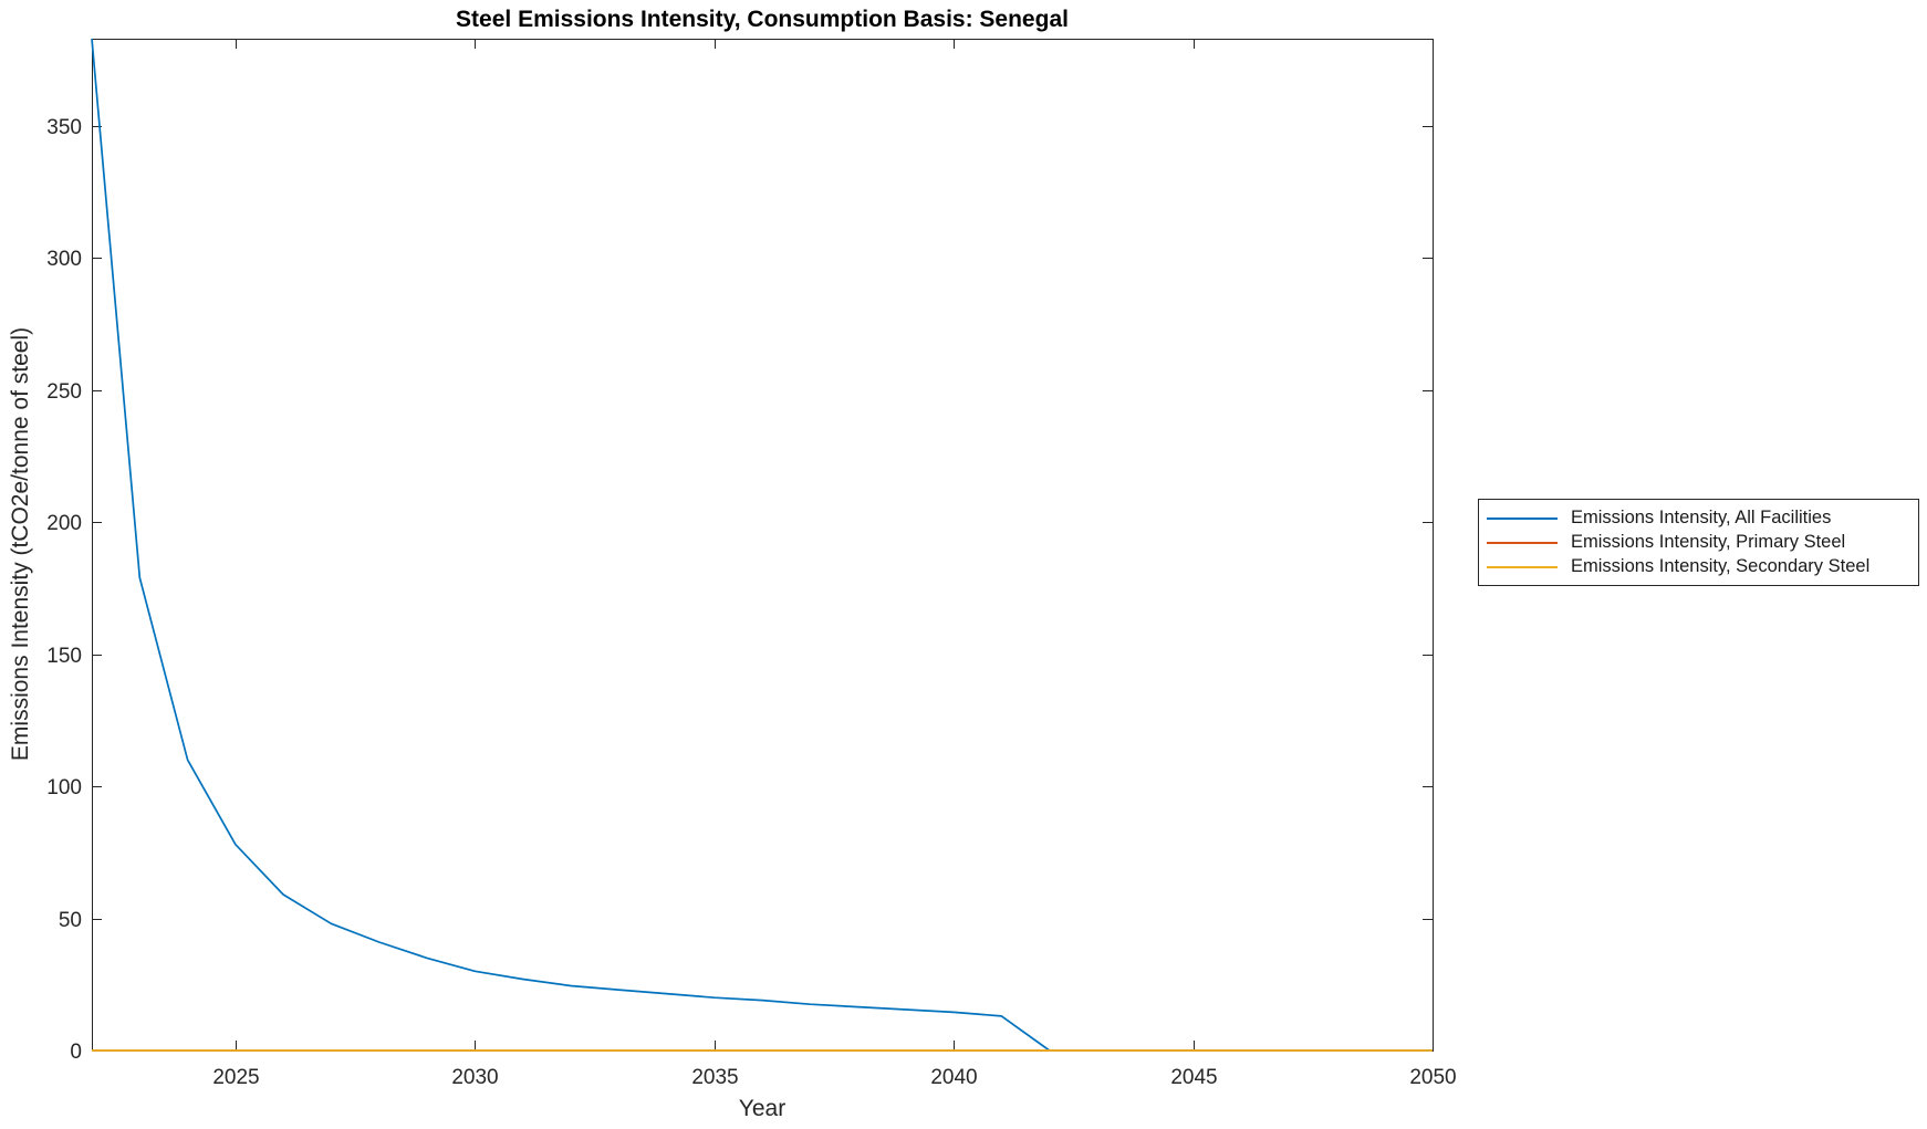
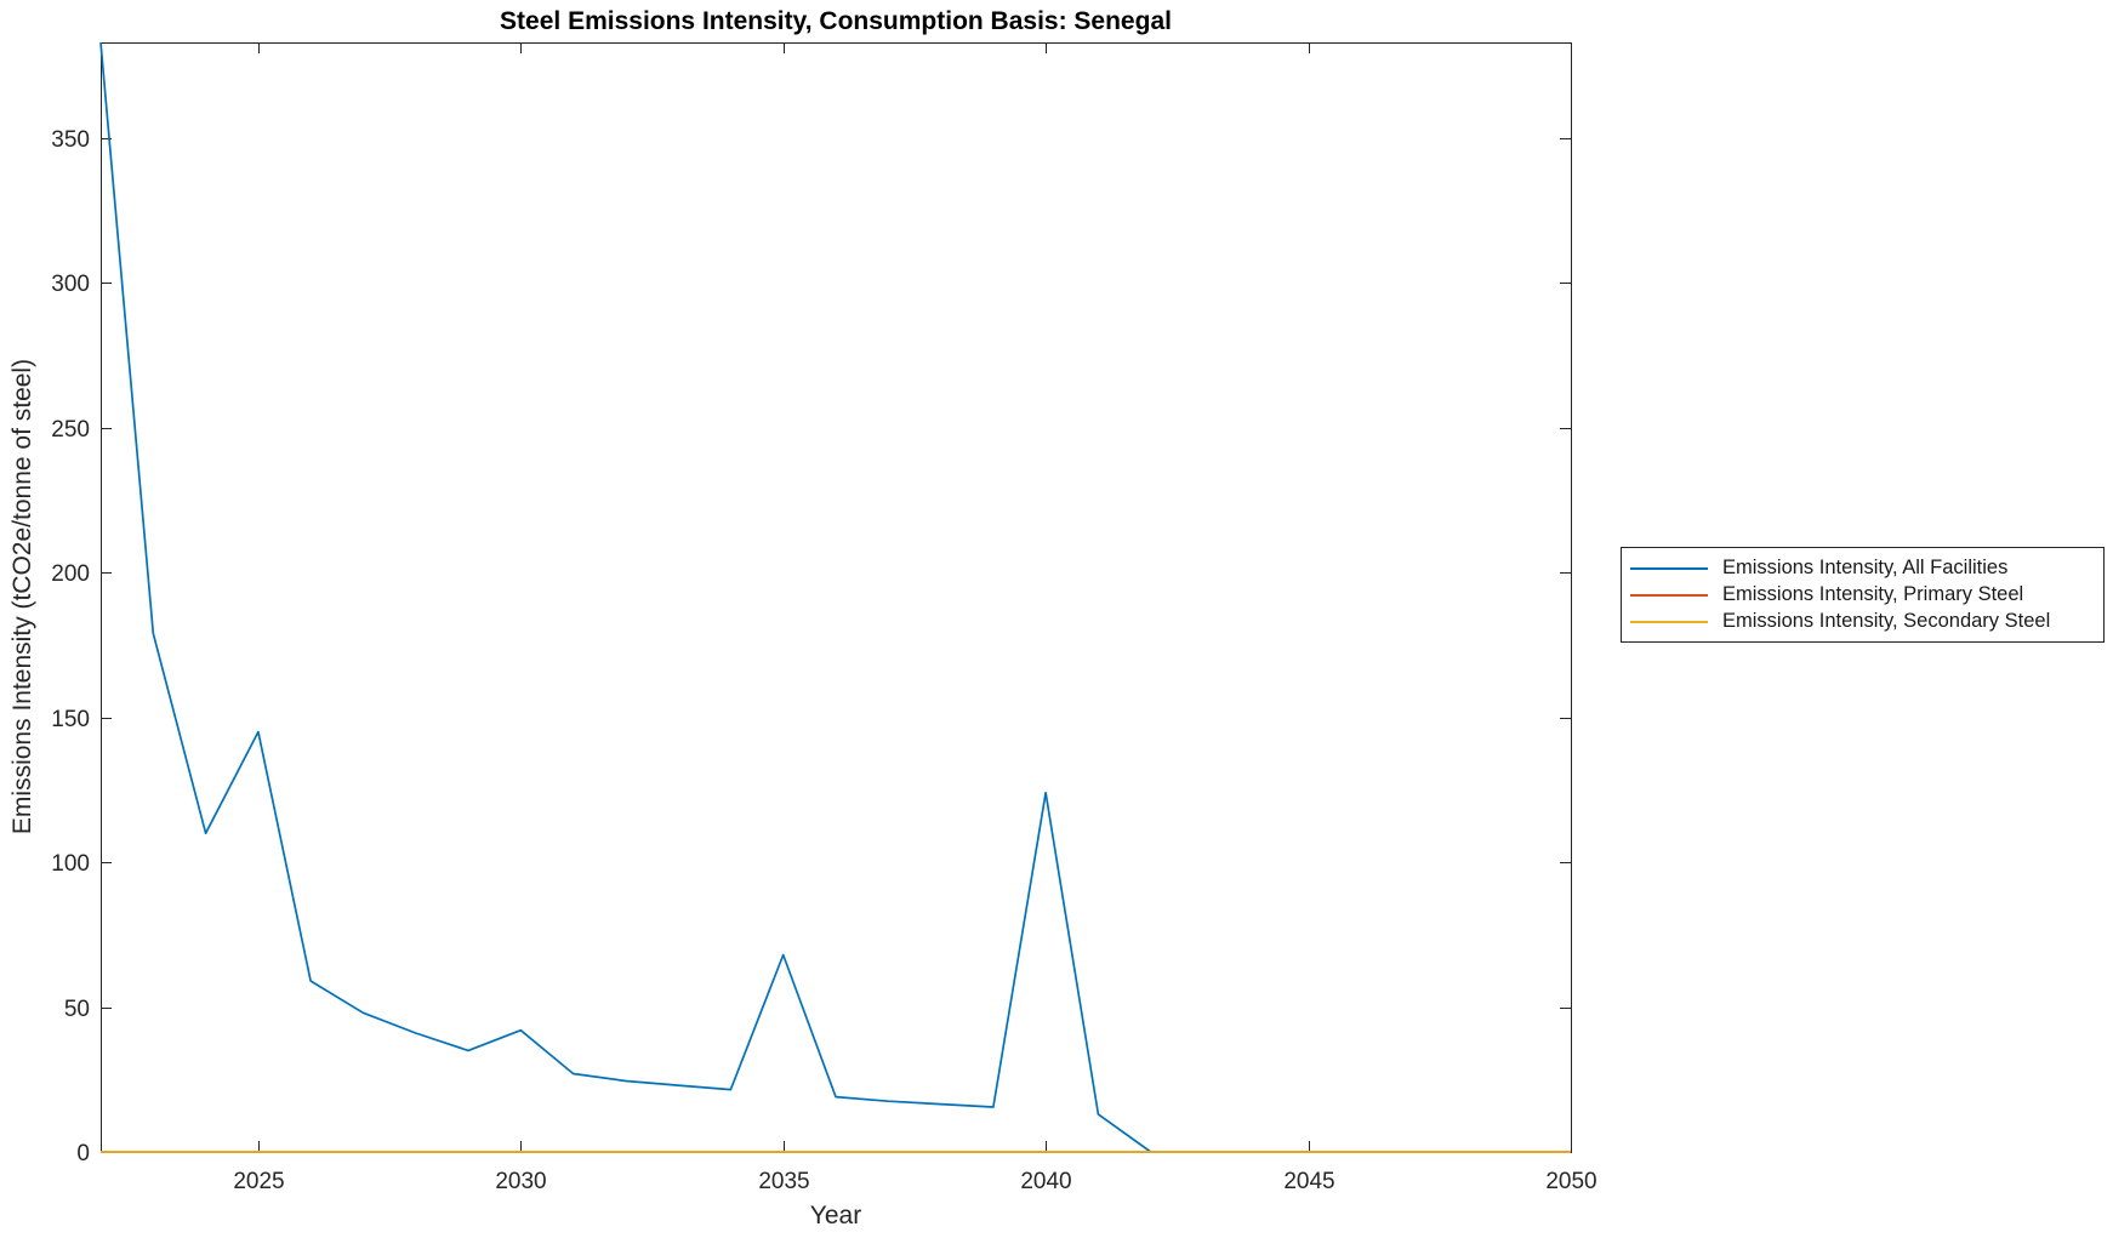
Emissions Intensity, All Facilities/2025: 78 -> 145
Emissions Intensity, All Facilities/2030: 30 -> 42
Emissions Intensity, All Facilities/2035: 20 -> 68
Emissions Intensity, All Facilities/2040: 14 -> 124
